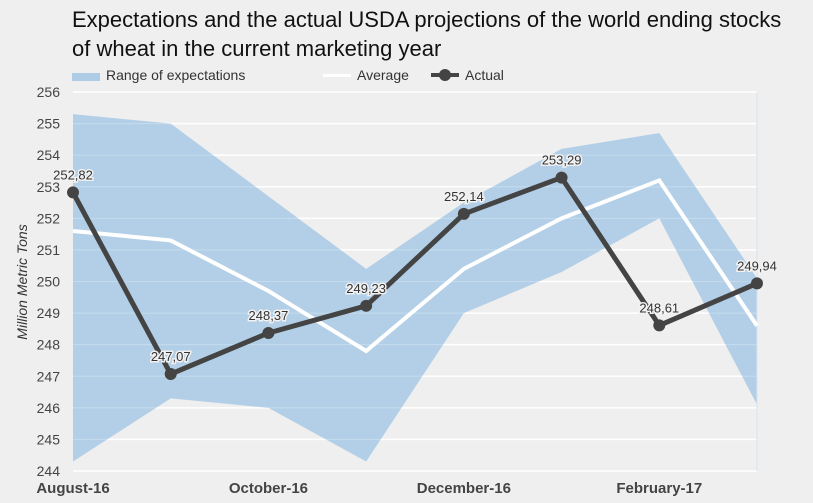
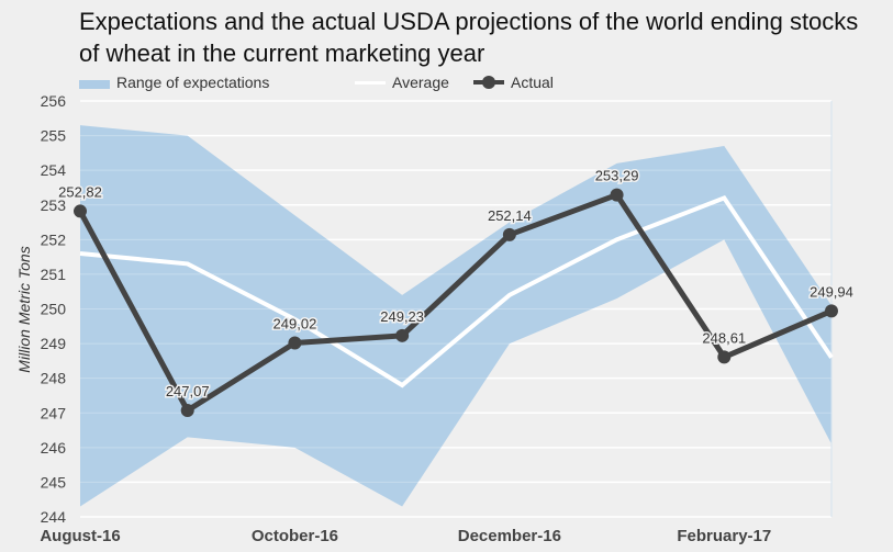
Actual/October-16: 248,37 -> 249,02
